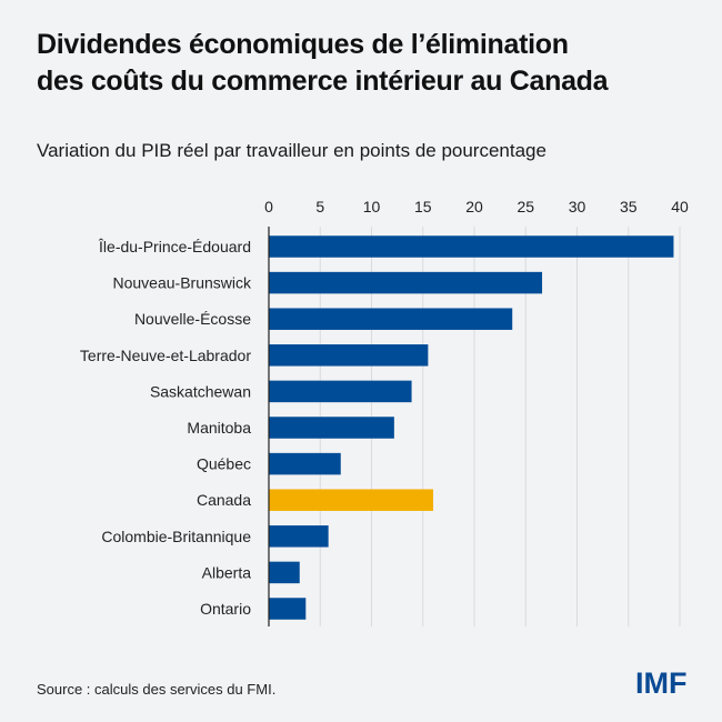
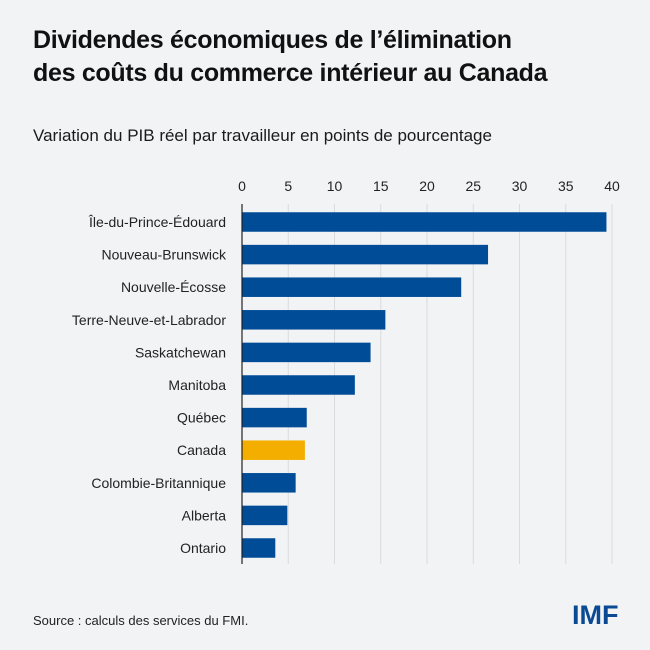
Canada: 16 -> 7
Alberta: 3 -> 5
